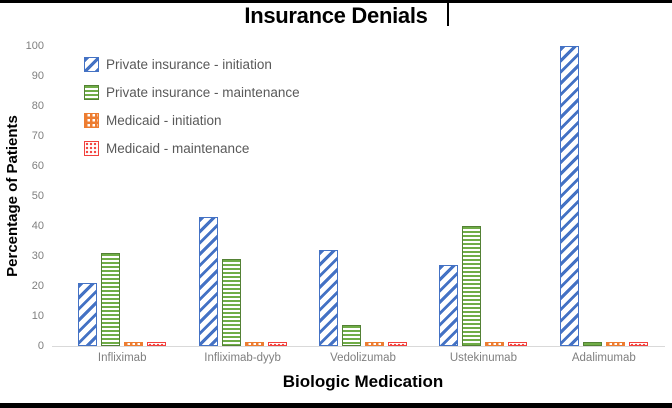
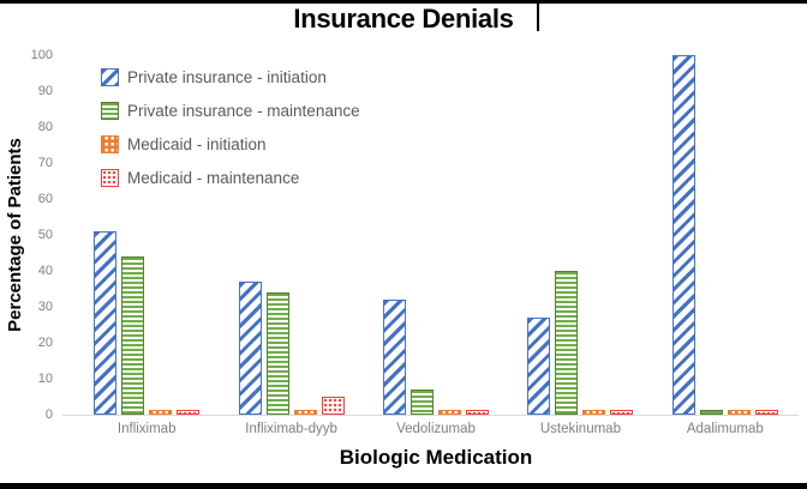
Private insurance - initiation/Infliximab: 21 -> 51
Private insurance - maintenance/Infliximab: 31 -> 44
Private insurance - initiation/Infliximab-dyyb: 43 -> 37
Private insurance - maintenance/Infliximab-dyyb: 29 -> 34
Medicaid - maintenance/Infliximab-dyyb: 1 -> 5
